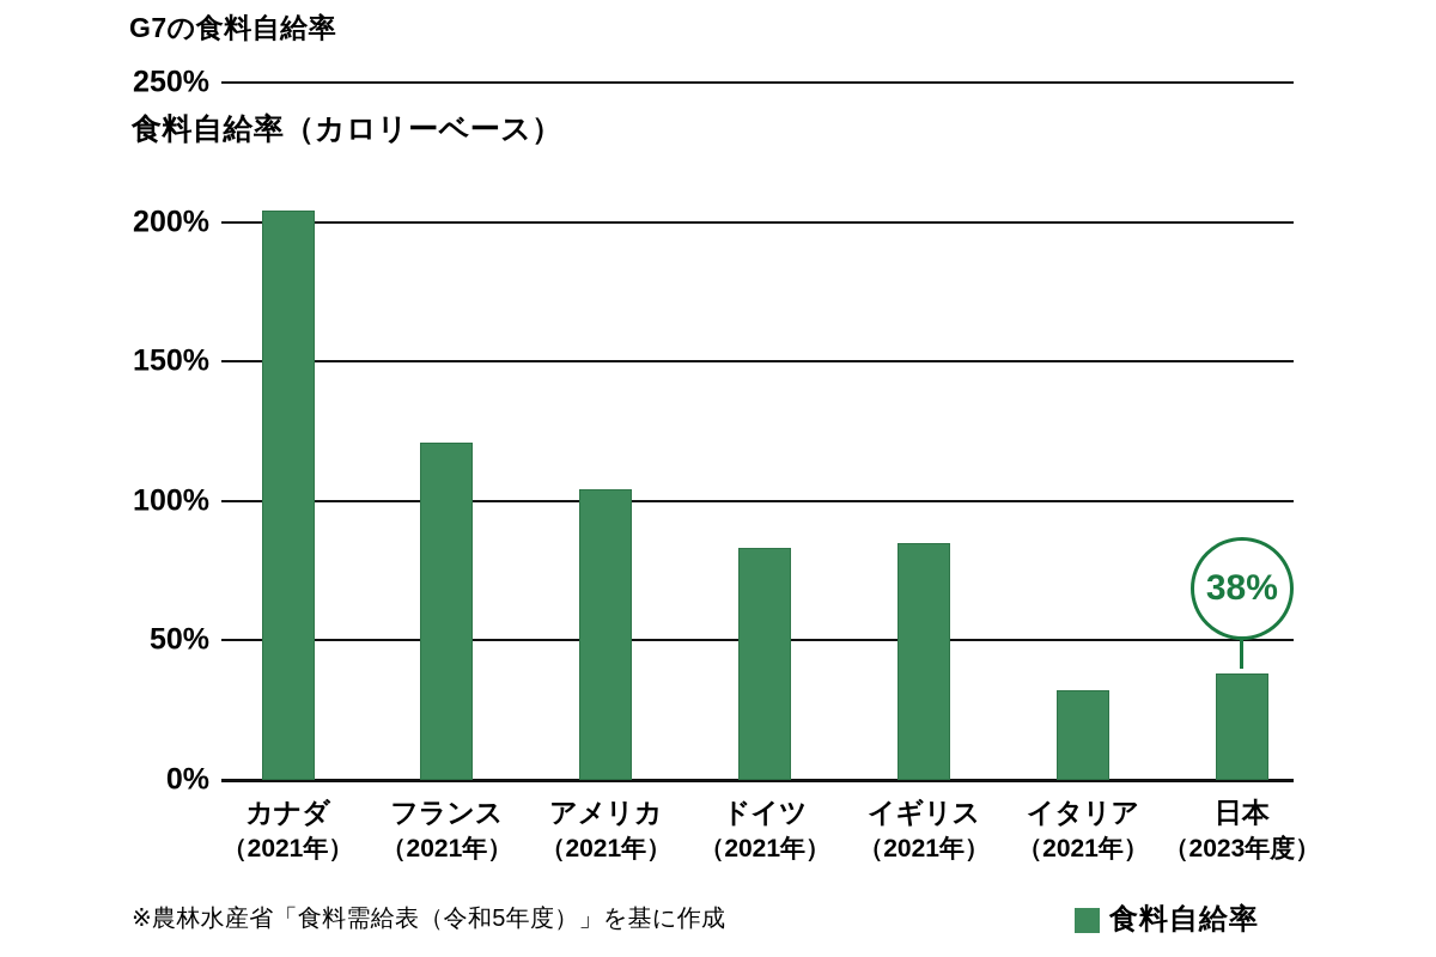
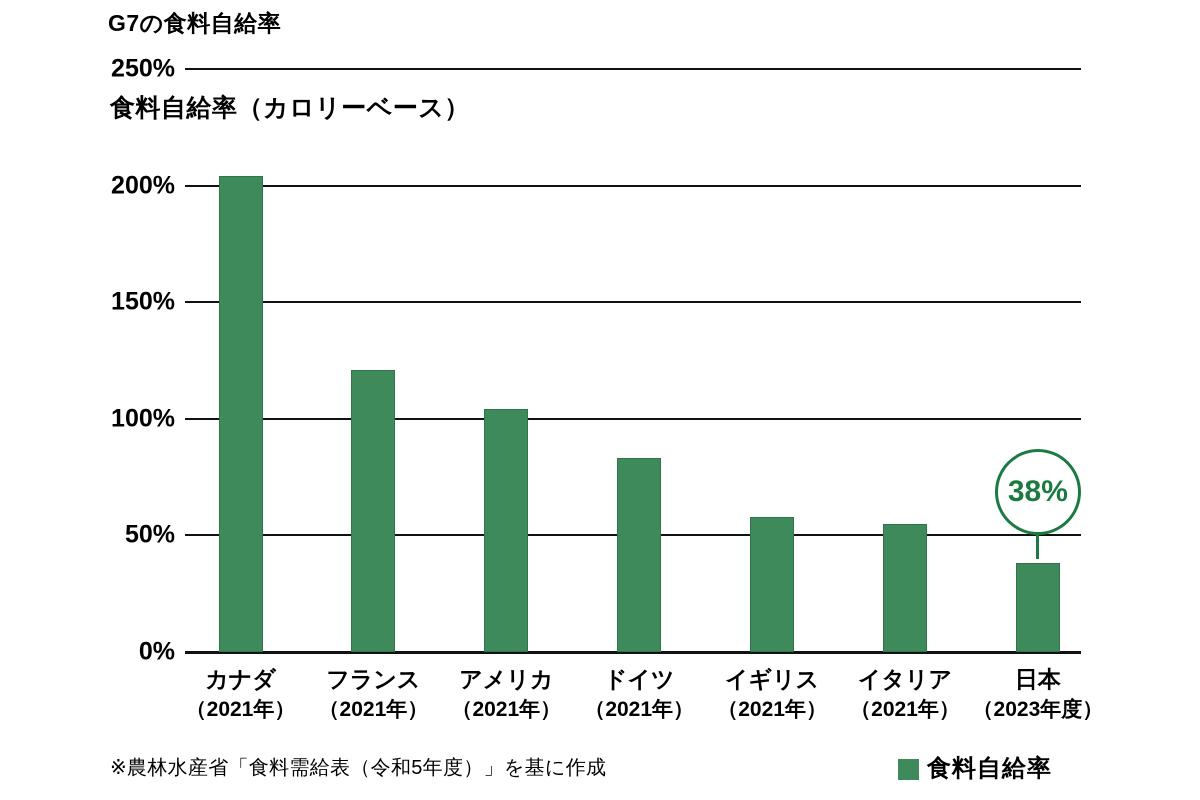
イギリス: 85% -> 58%
イタリア: 32% -> 55%
